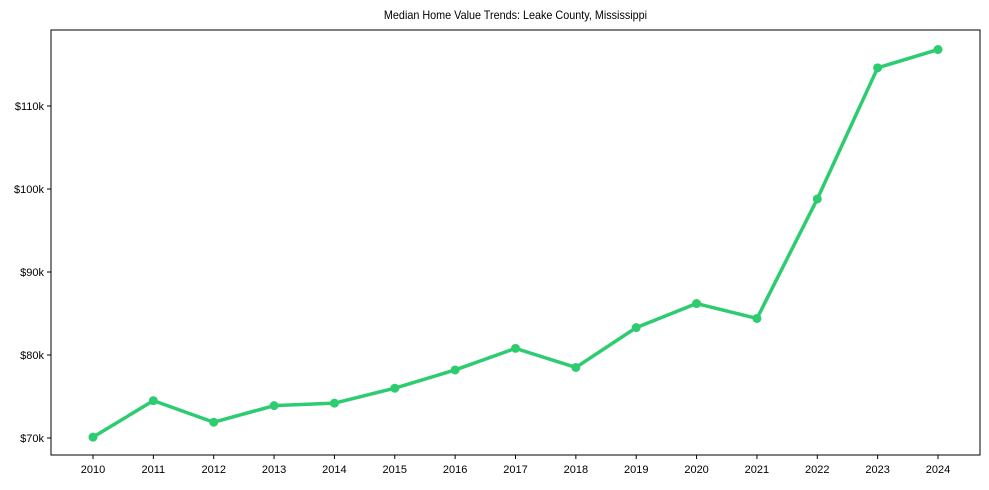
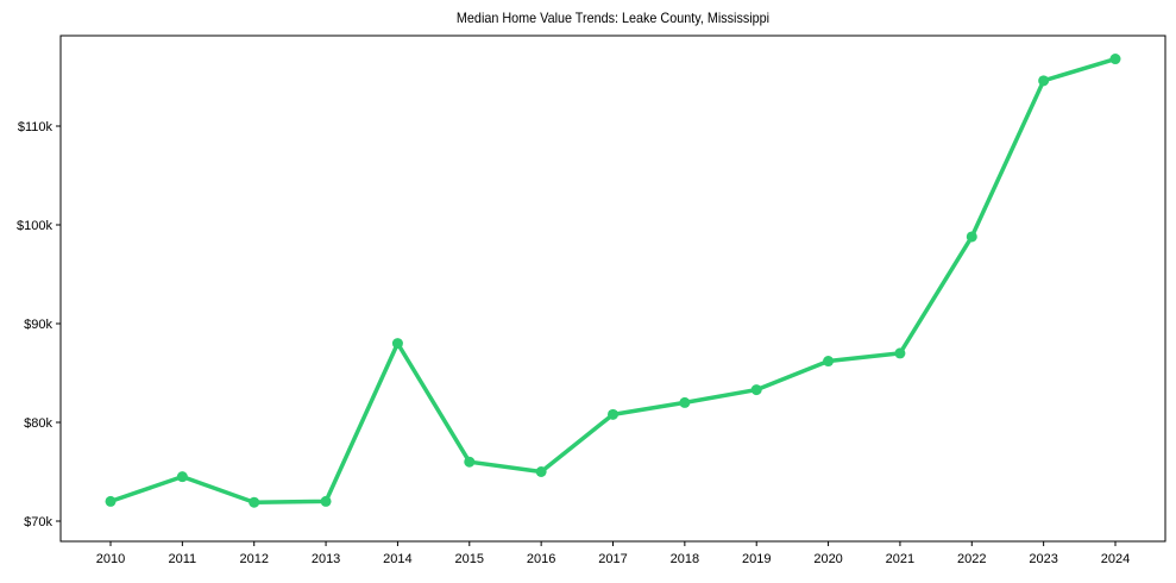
2010: $70k -> $72k
2013: $74k -> $72k
2014: $74k -> $88k
2016: $78k -> $75k
2018: $78k -> $82k
2021: $84k -> $87k
